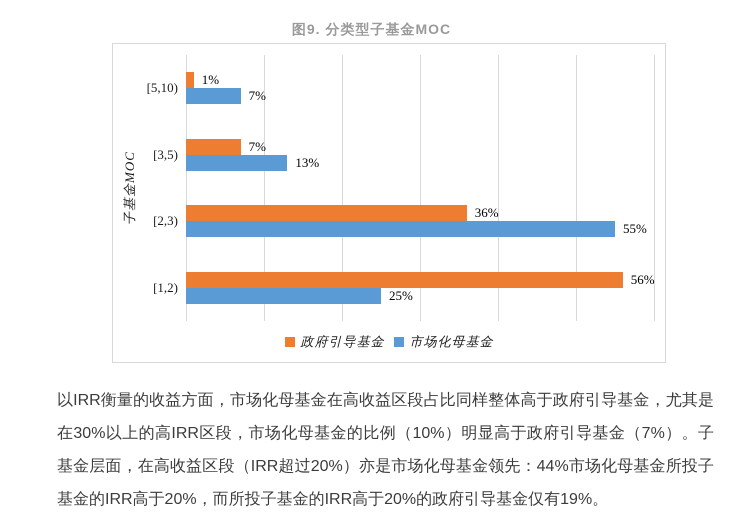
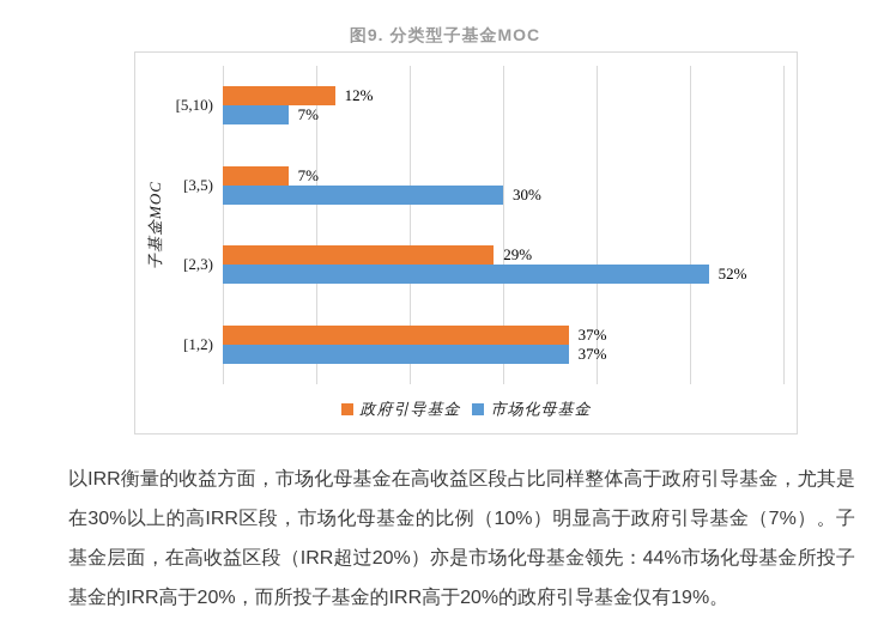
政府引导基金/[5,10): 1% -> 12%
市场化母基金/[3,5): 13% -> 30%
政府引导基金/[2,3): 36% -> 29%
市场化母基金/[2,3): 55% -> 52%
政府引导基金/[1,2): 56% -> 37%
市场化母基金/[1,2): 25% -> 37%
